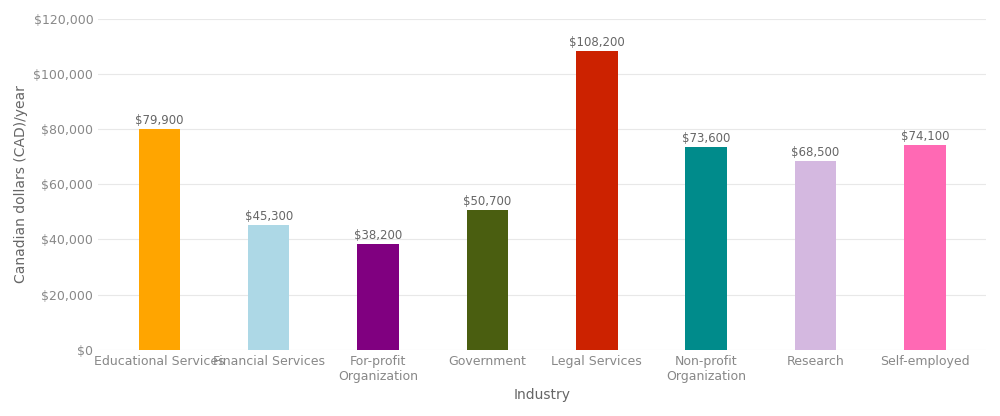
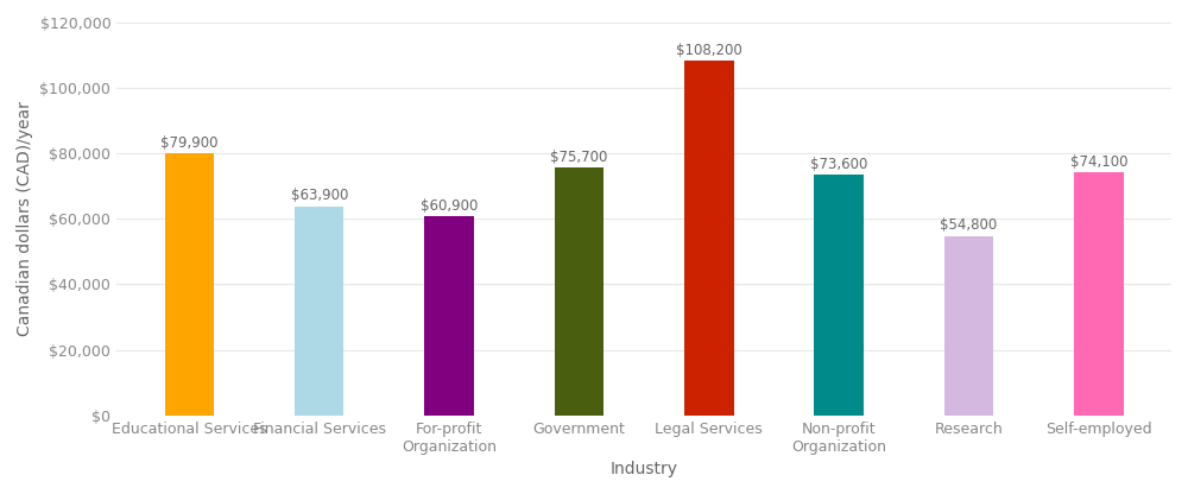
Financial Services: $45,300 -> $63,900
For-profit Organization: $38,200 -> $60,900
Government: $50,700 -> $75,700
Research: $68,500 -> $54,800
